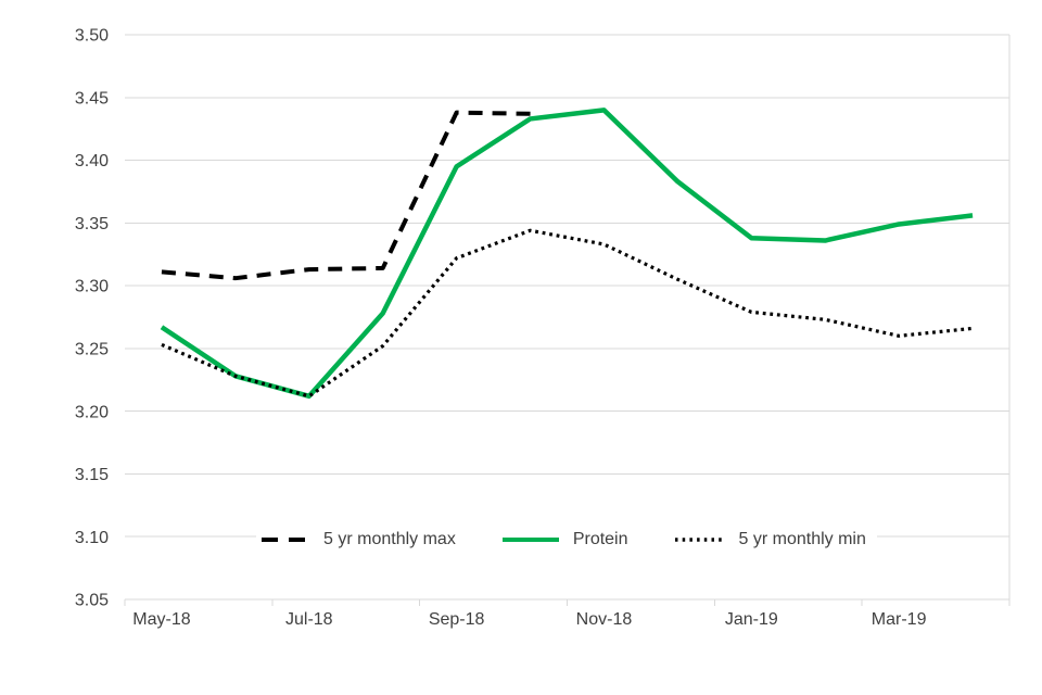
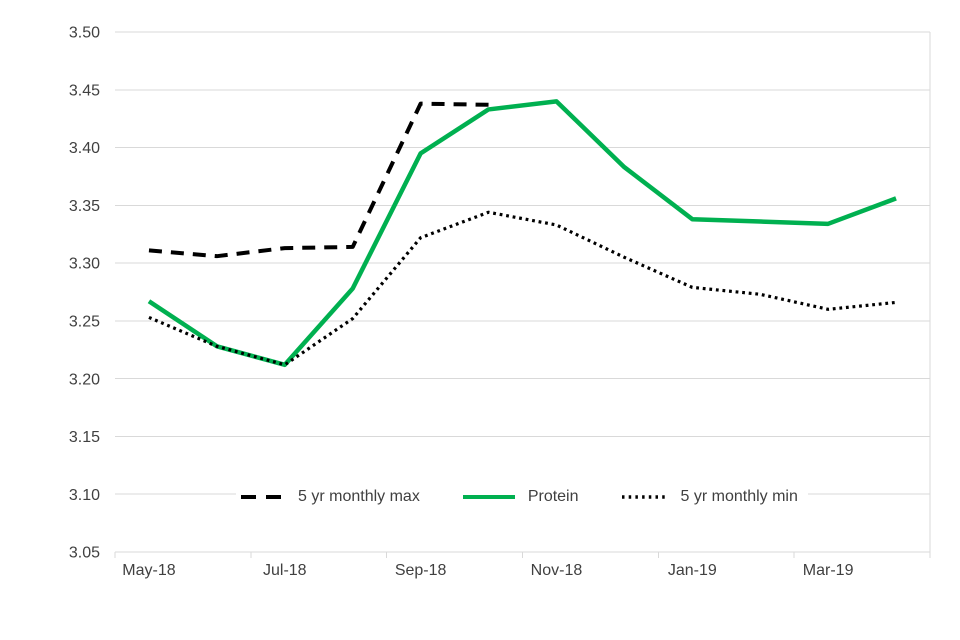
Protein/Mar-19: 3.349 -> 3.334
